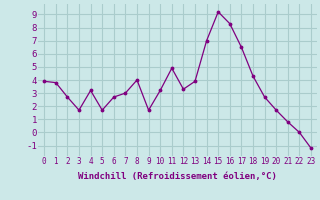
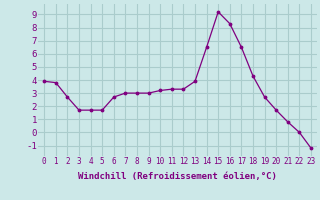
4: 3.2 -> 1.7
8: 4.0 -> 3.0
9: 1.7 -> 3.0
11: 4.9 -> 3.3
14: 7.0 -> 6.5
